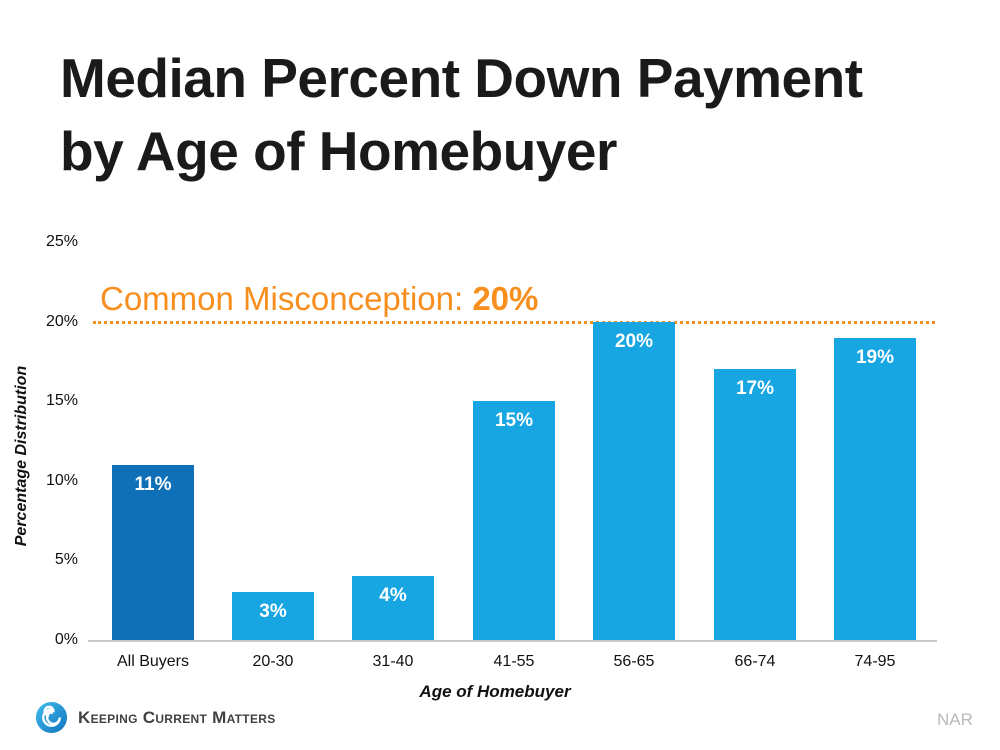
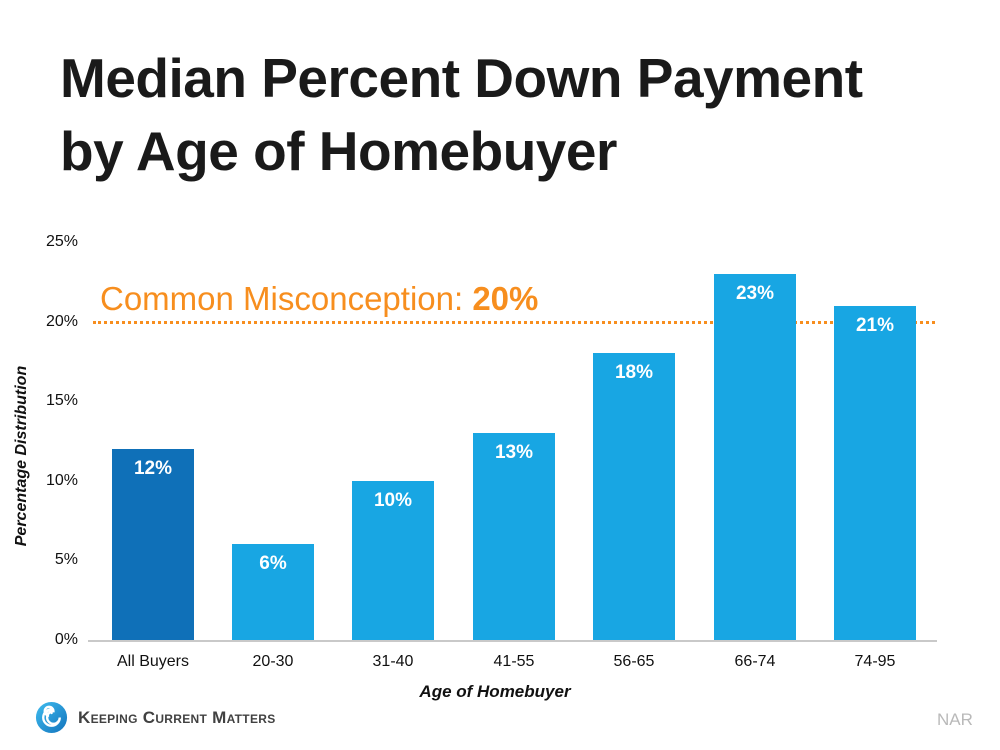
All Buyers: 11% -> 12%
20-30: 3% -> 6%
31-40: 4% -> 10%
41-55: 15% -> 13%
56-65: 20% -> 18%
66-74: 17% -> 23%
74-95: 19% -> 21%
